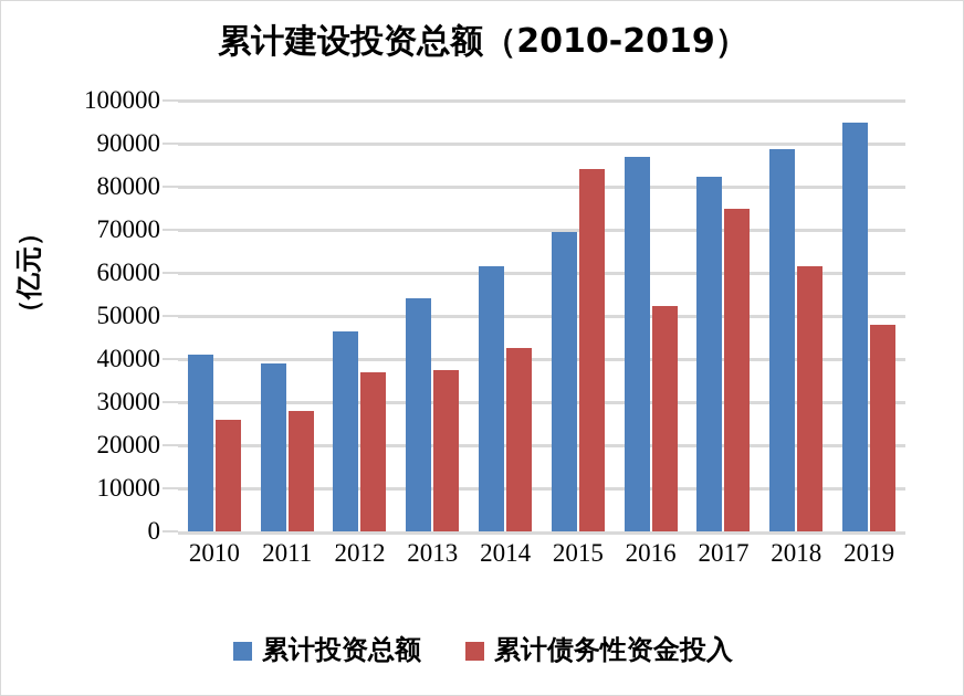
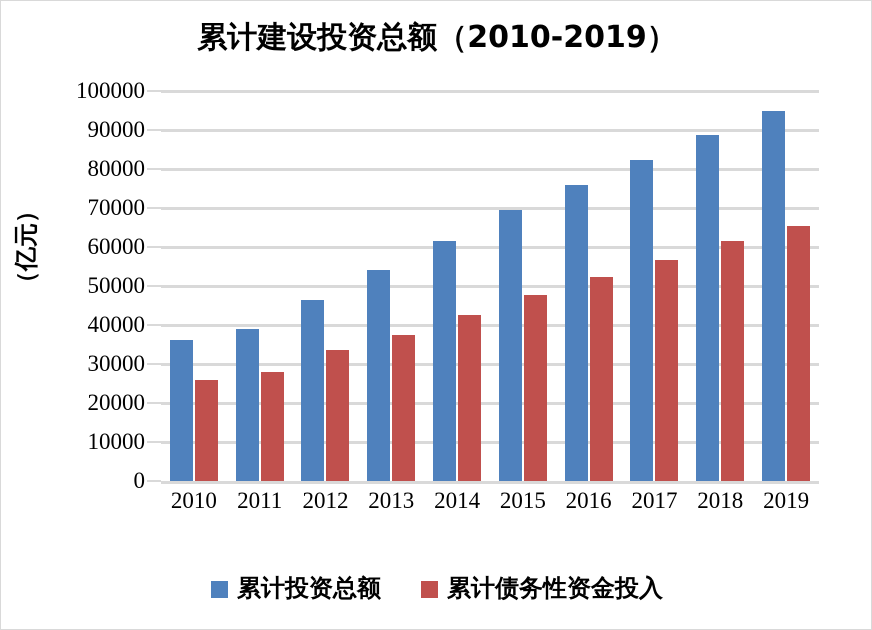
累计投资总额/2010: 41000 -> 36000
累计债务性资金投入/2012: 37000 -> 34000
累计债务性资金投入/2015: 84000 -> 48000
累计投资总额/2016: 87000 -> 76000
累计债务性资金投入/2017: 75000 -> 57000
累计债务性资金投入/2019: 48000 -> 65000
